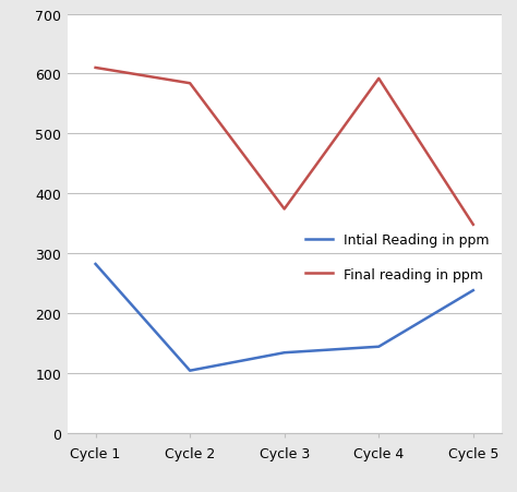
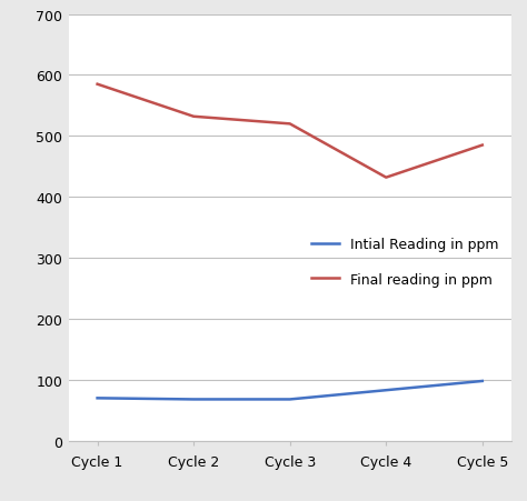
Intial Reading in ppm/Cycle 1: 282 -> 70
Final reading in ppm/Cycle 1: 610 -> 585
Intial Reading in ppm/Cycle 2: 104 -> 68
Final reading in ppm/Cycle 2: 584 -> 532
Intial Reading in ppm/Cycle 3: 134 -> 68
Final reading in ppm/Cycle 3: 374 -> 520
Intial Reading in ppm/Cycle 4: 144 -> 83
Final reading in ppm/Cycle 4: 592 -> 432
Intial Reading in ppm/Cycle 5: 238 -> 98
Final reading in ppm/Cycle 5: 348 -> 485
